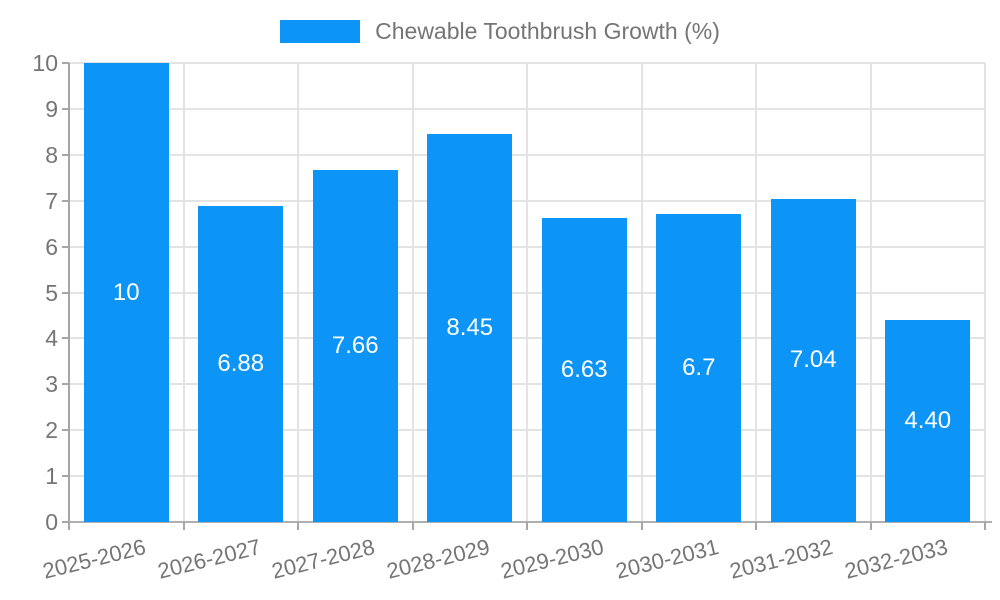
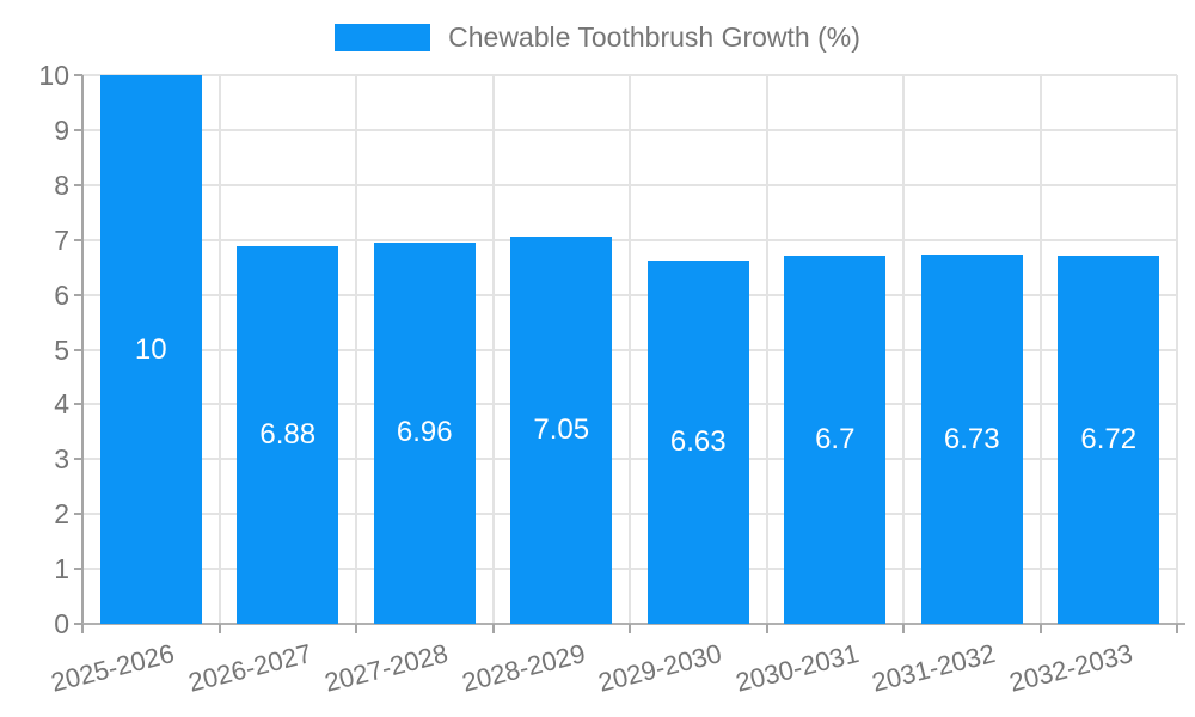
2027-2028: 7.66 -> 6.96
2028-2029: 8.45 -> 7.05
2031-2032: 7.04 -> 6.73
2032-2033: 4.40 -> 6.72
